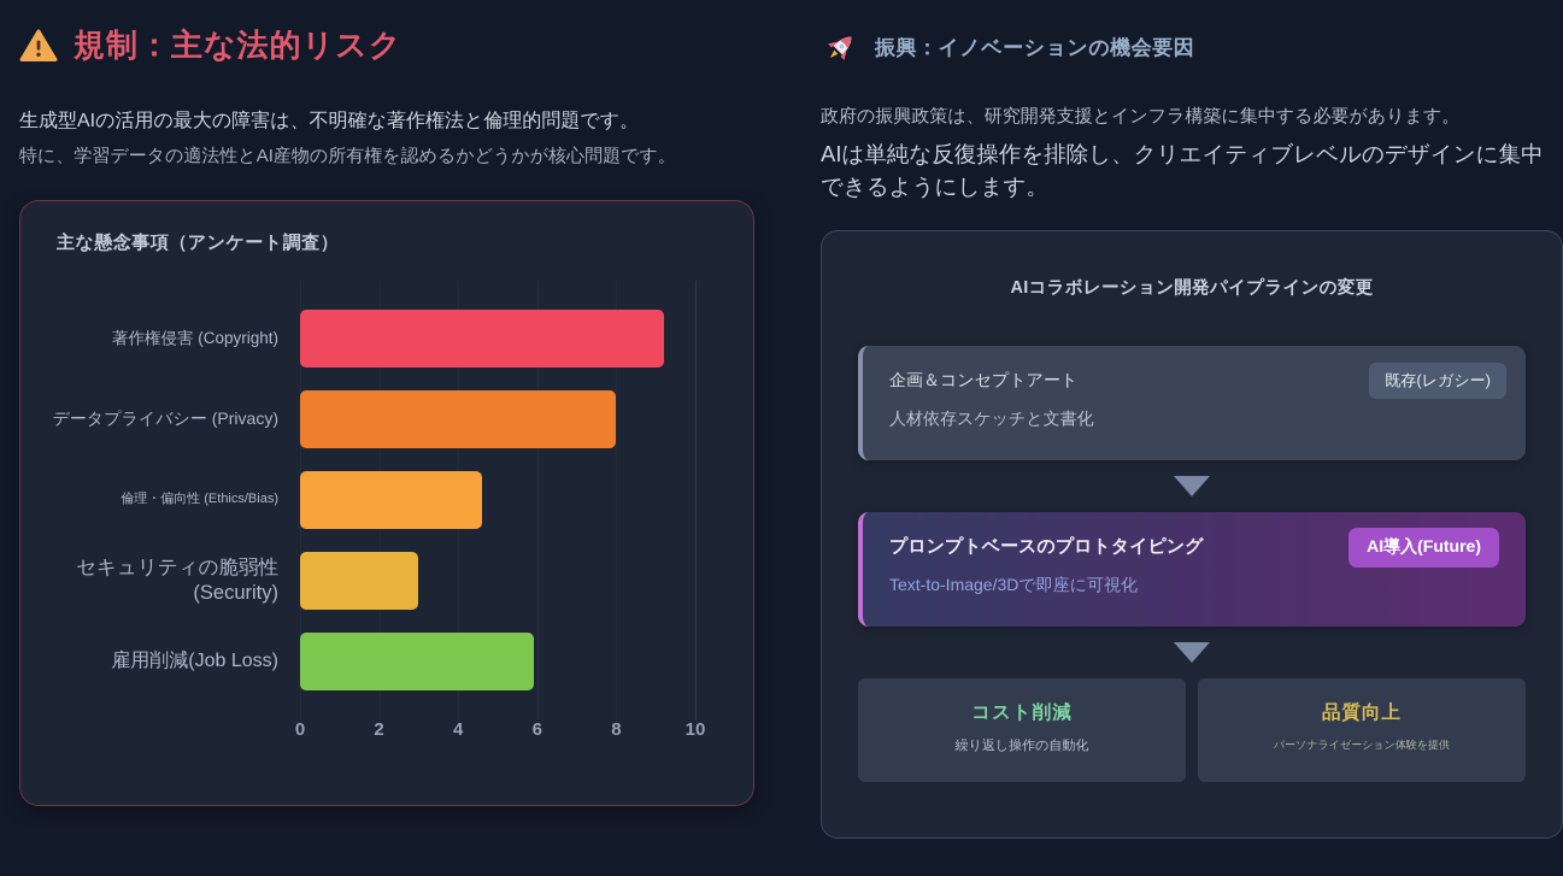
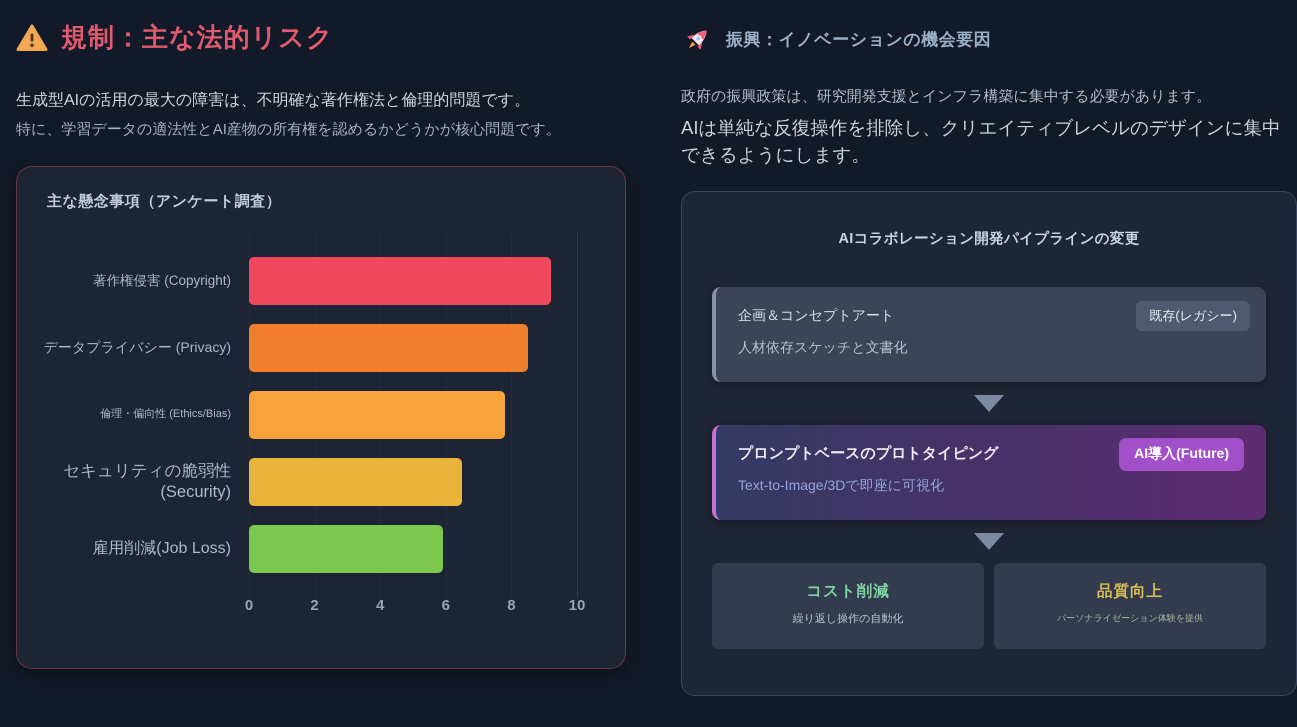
データプライバシー (Privacy): 8.0 -> 8.5
倫理・偏向性 (Ethics/Bias): 4.6 -> 7.8
セキュリティの脆弱性 (Security): 3.0 -> 6.5
